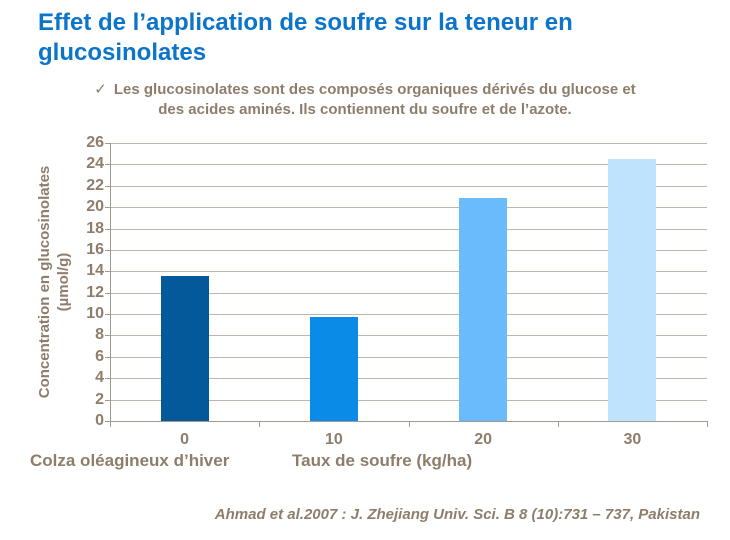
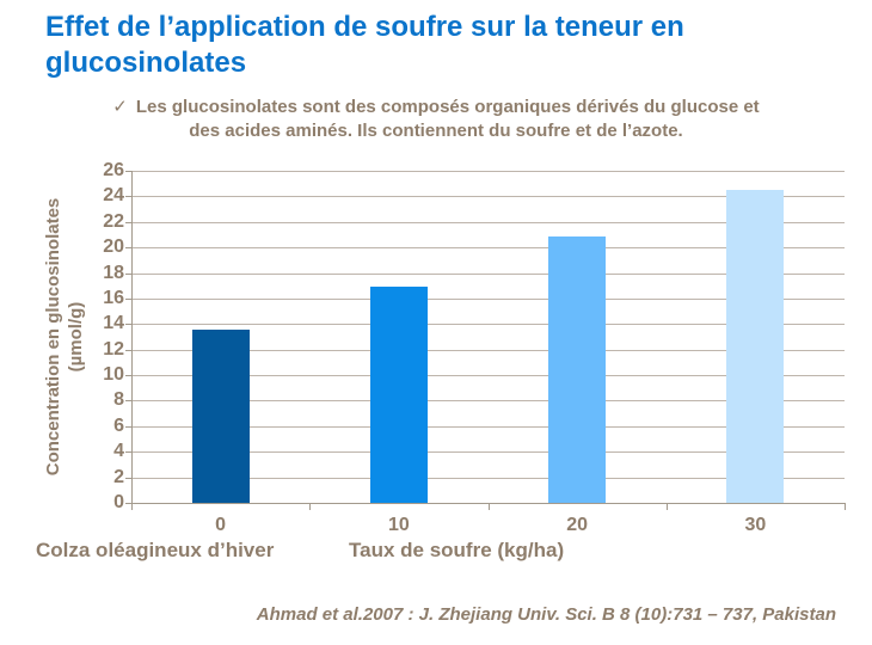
10: 9.7 -> 16.9
